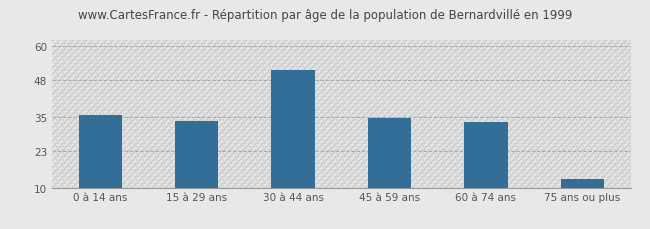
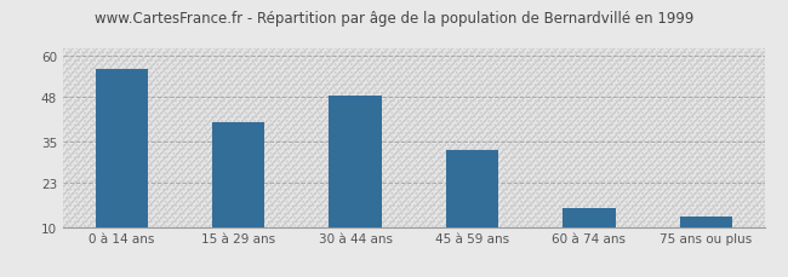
0 à 14 ans: 35.5 -> 56.0
15 à 29 ans: 33.5 -> 40.5
30 à 44 ans: 51.5 -> 48.5
45 à 59 ans: 34.5 -> 32.5
60 à 74 ans: 33.0 -> 15.5
